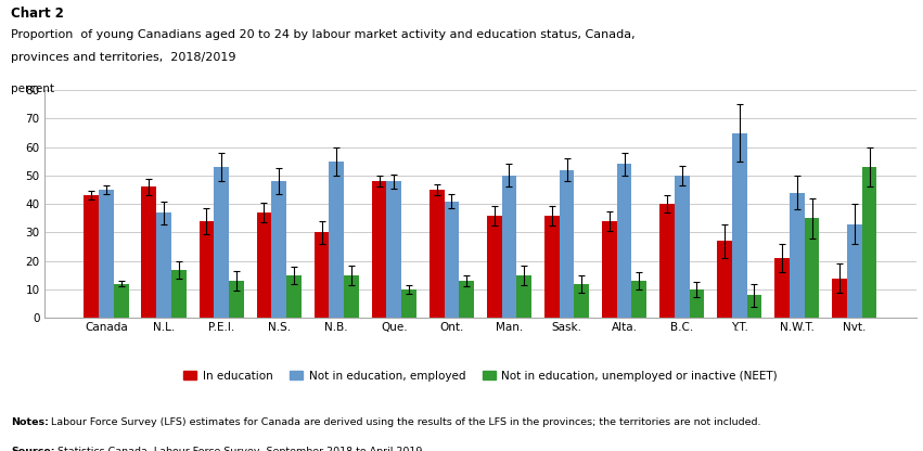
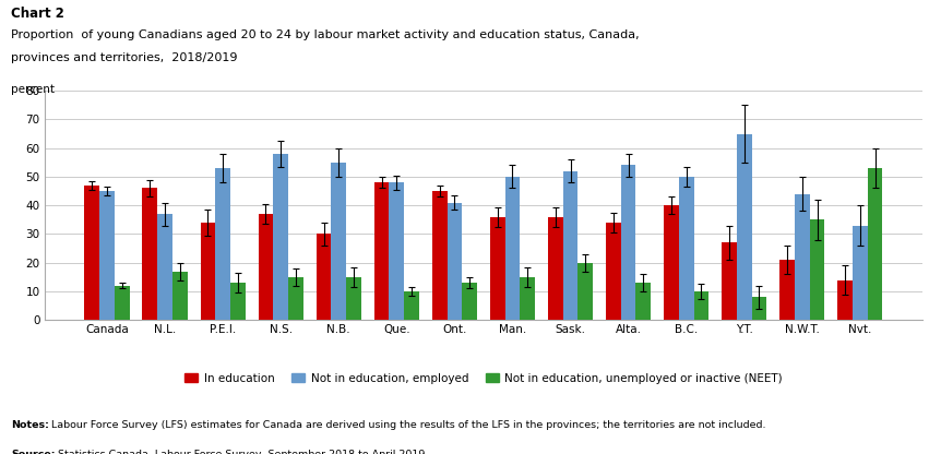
In education/Canada: 43 -> 47
Not in education, employed/N.S.: 48 -> 58
Not in education, unemployed or inactive (NEET)/Sask.: 12 -> 20
